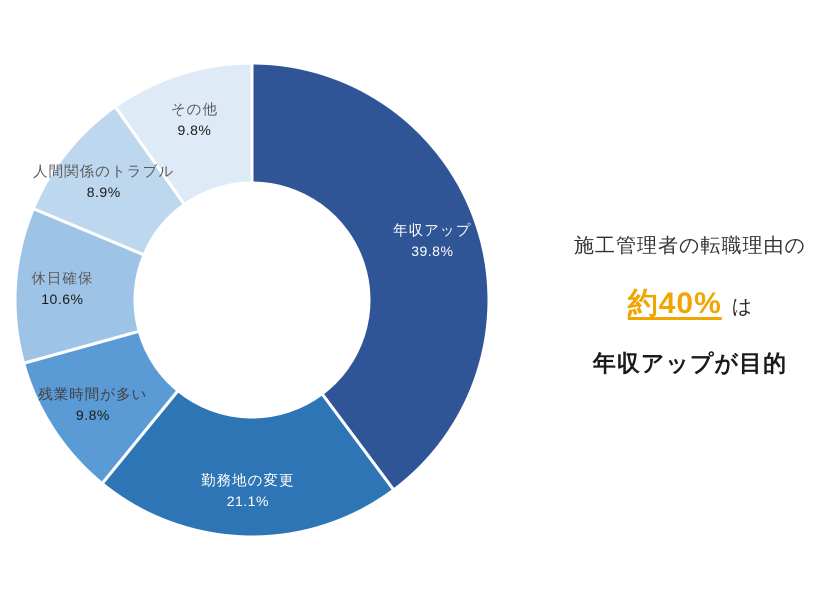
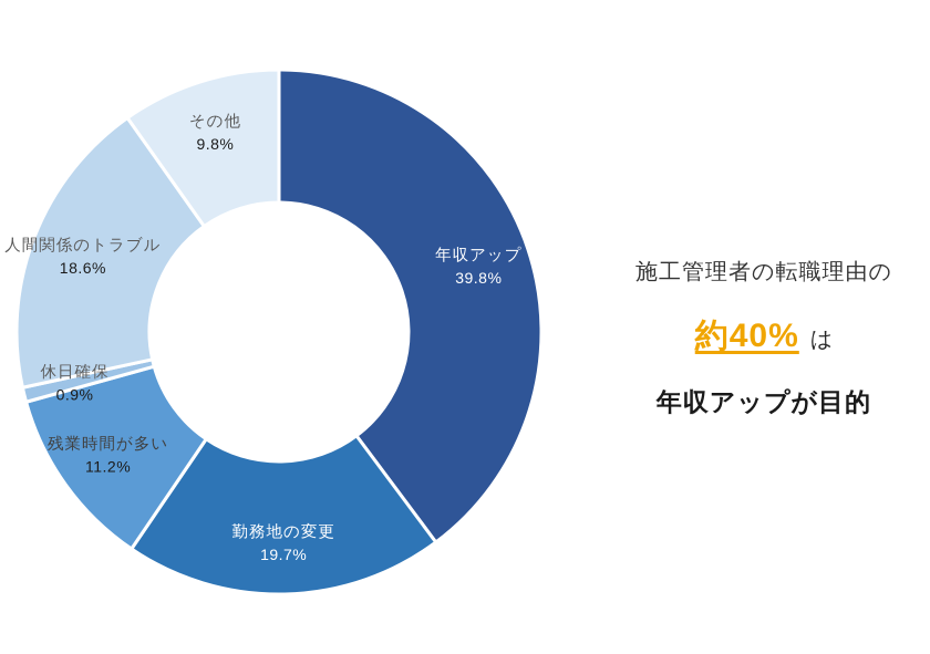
勤務地の変更: 21.1% -> 19.7%
残業時間が多い: 9.8% -> 11.2%
休日確保: 10.6% -> 0.9%
人間関係のトラブル: 8.9% -> 18.6%
